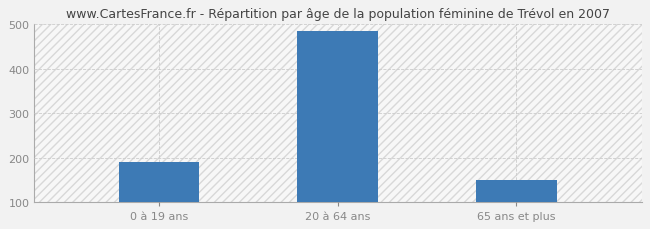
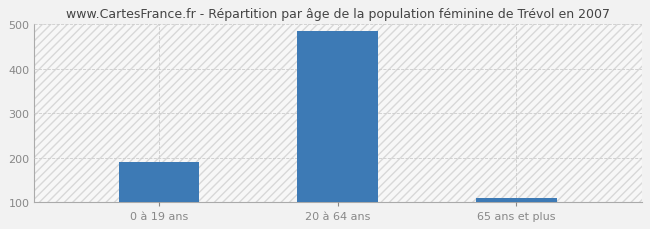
65 ans et plus: 150 -> 110
